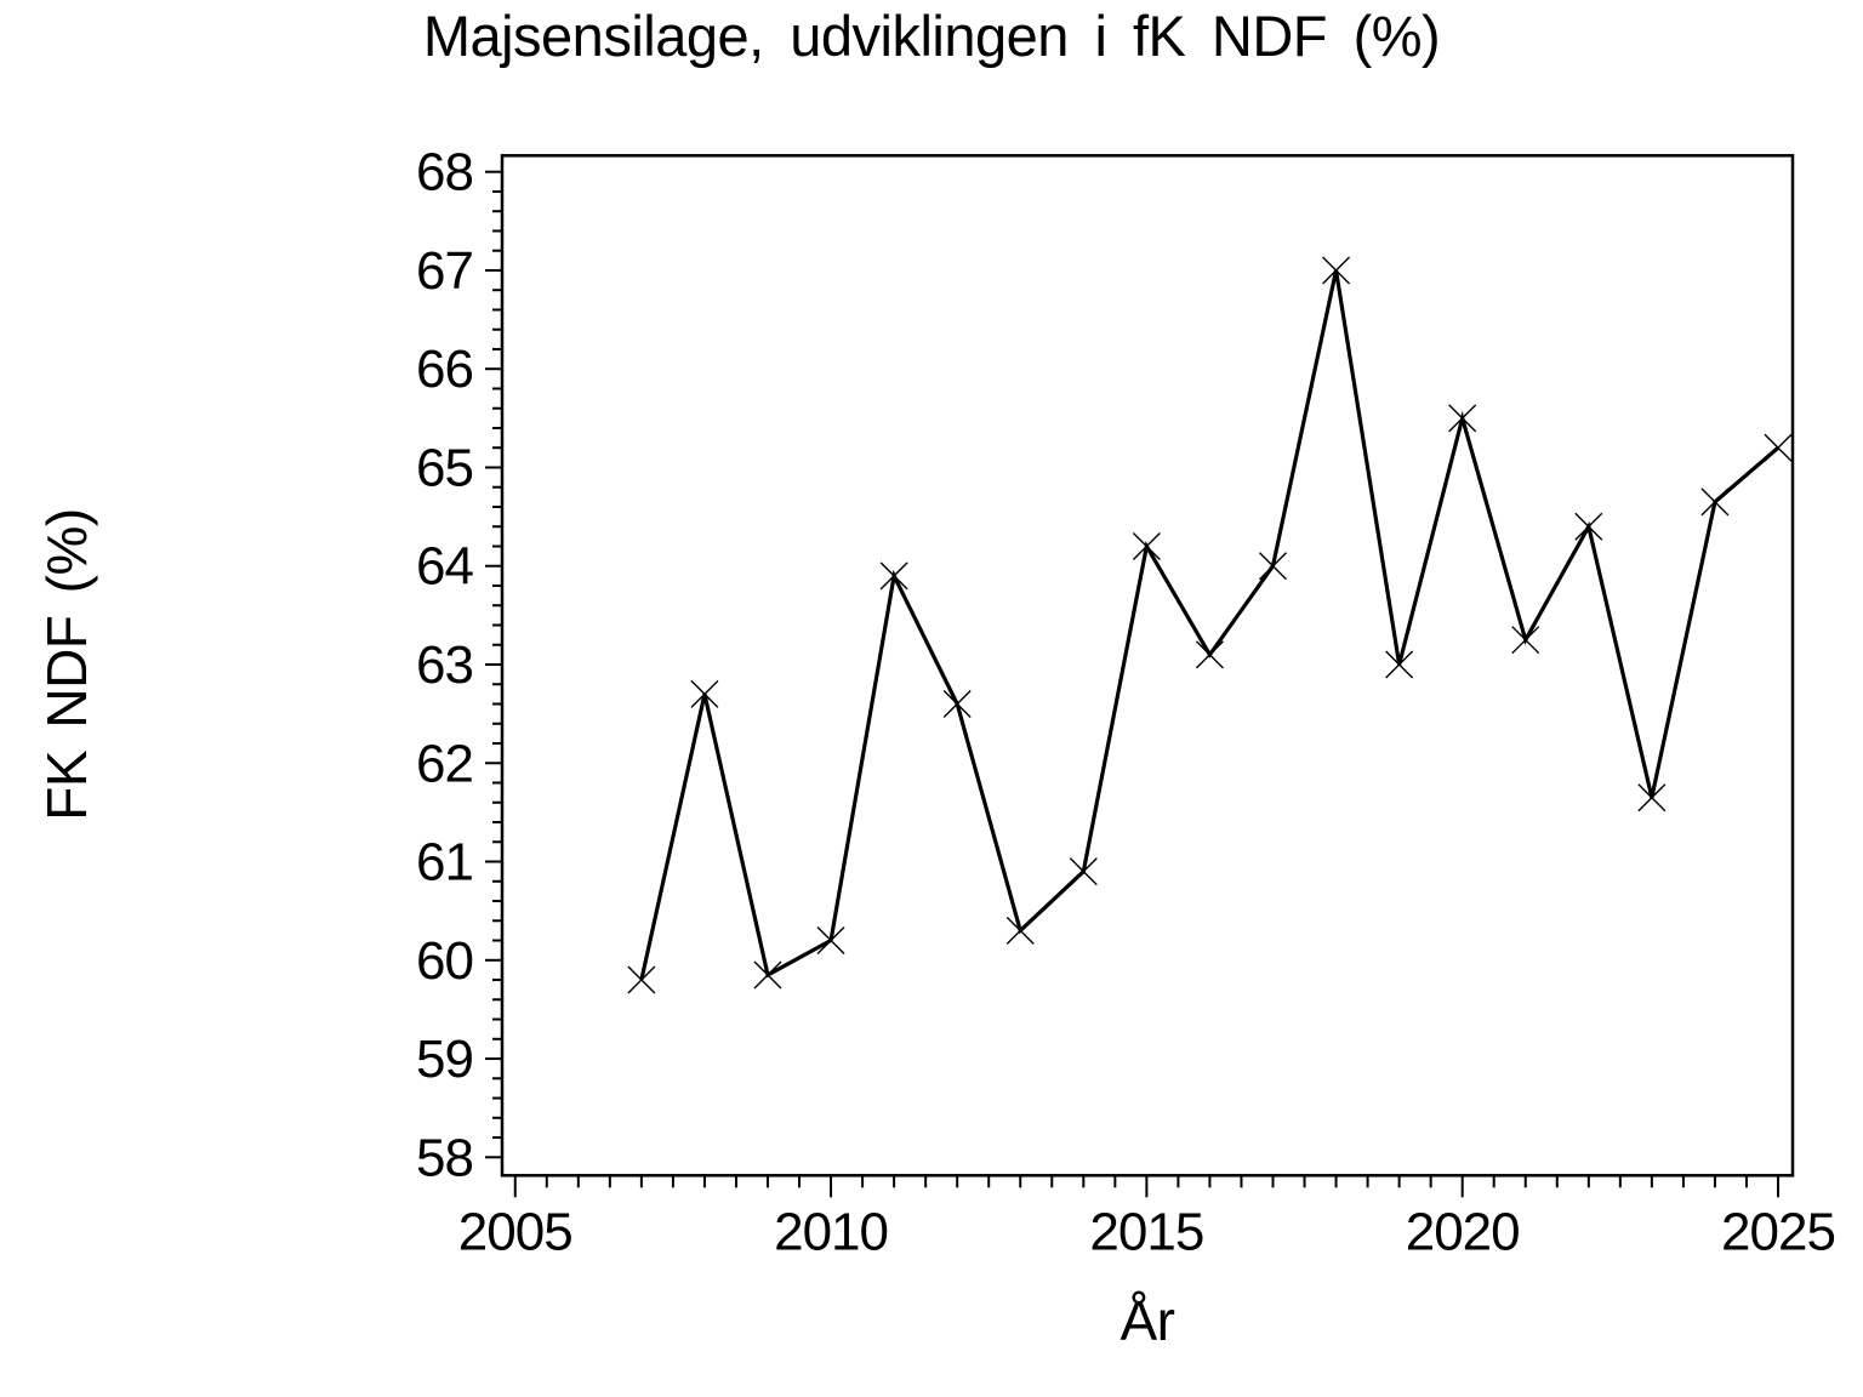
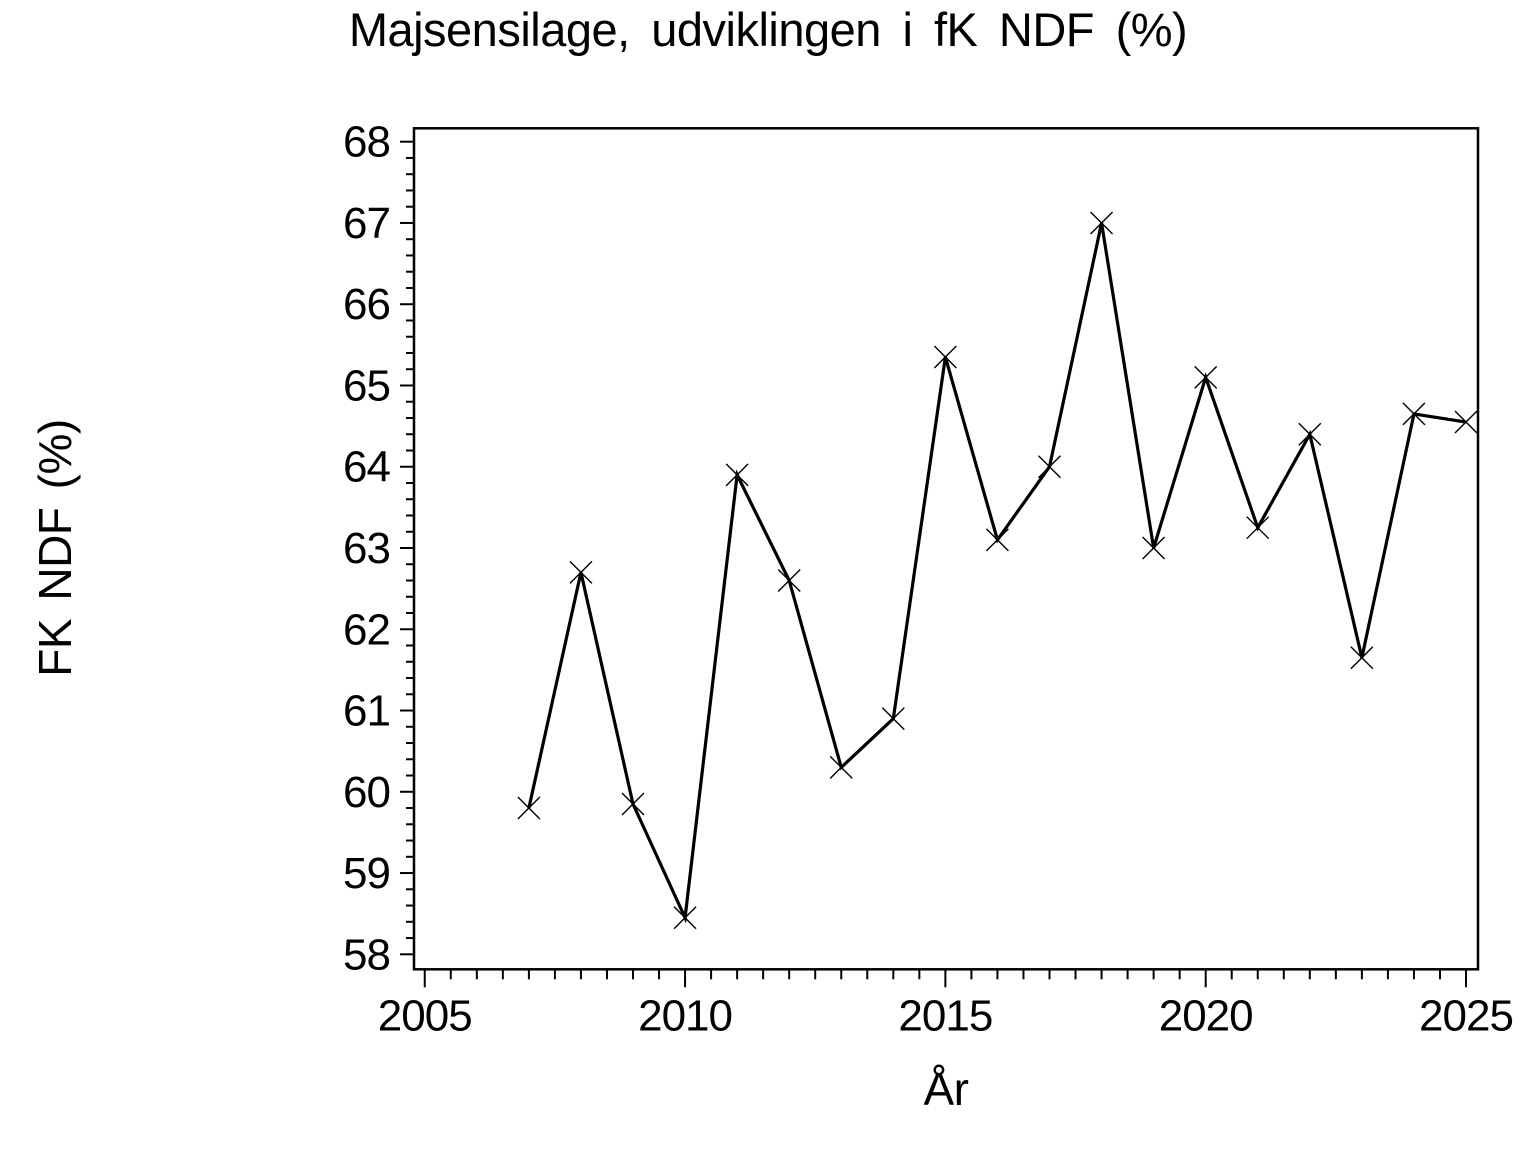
2010: 60.2 -> 58.5
2015: 64.2 -> 65.3
2020: 65.5 -> 65.1
2025: 65.2 -> 64.5
